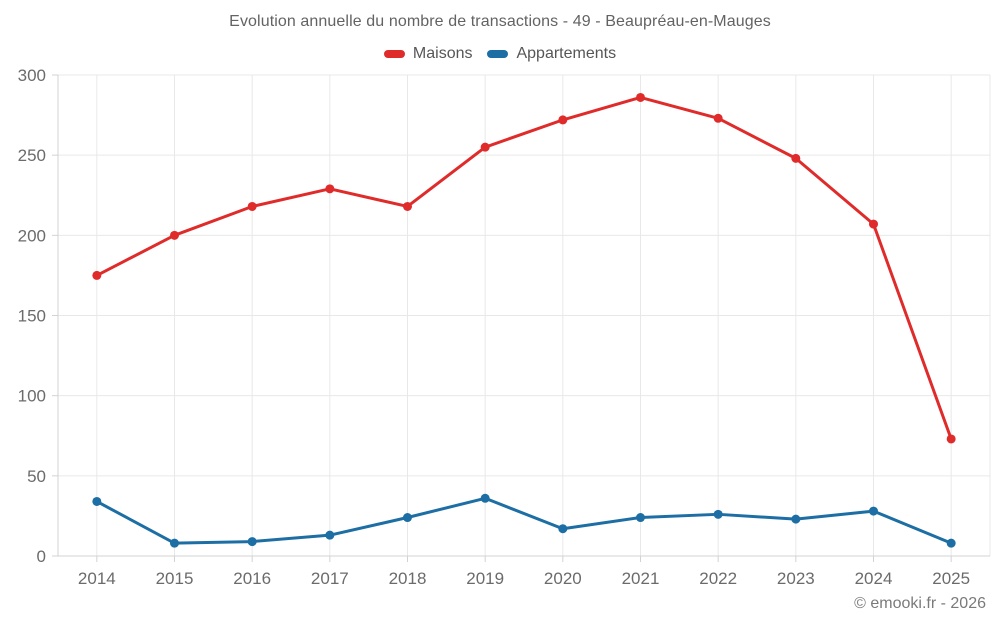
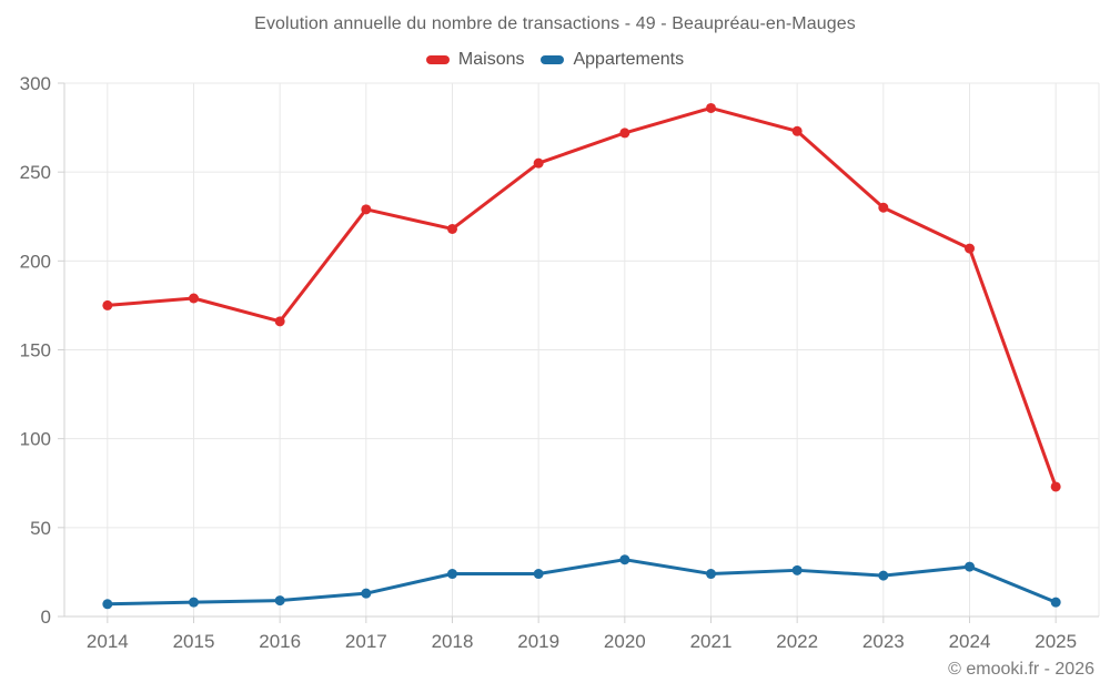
Appartements/2014: 34 -> 7
Maisons/2015: 200 -> 179
Maisons/2016: 218 -> 166
Appartements/2019: 36 -> 24
Appartements/2020: 17 -> 32
Maisons/2023: 248 -> 230
